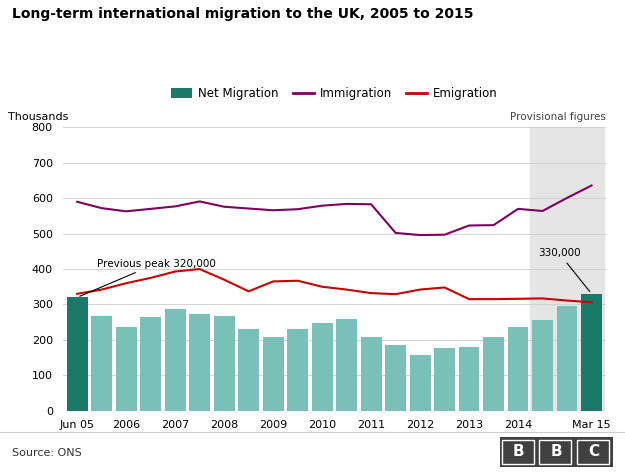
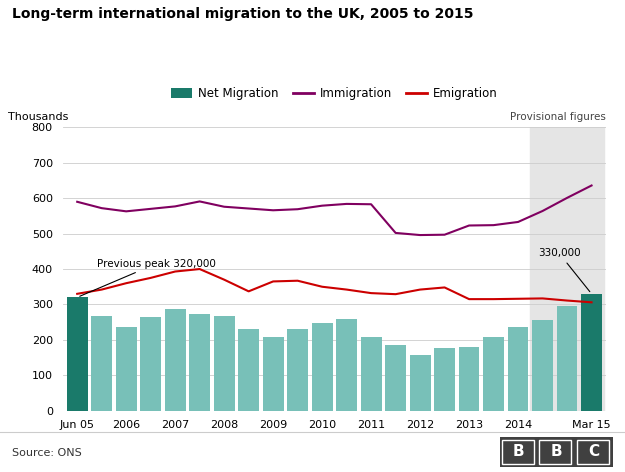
Immigration/2014: 570 -> 533
